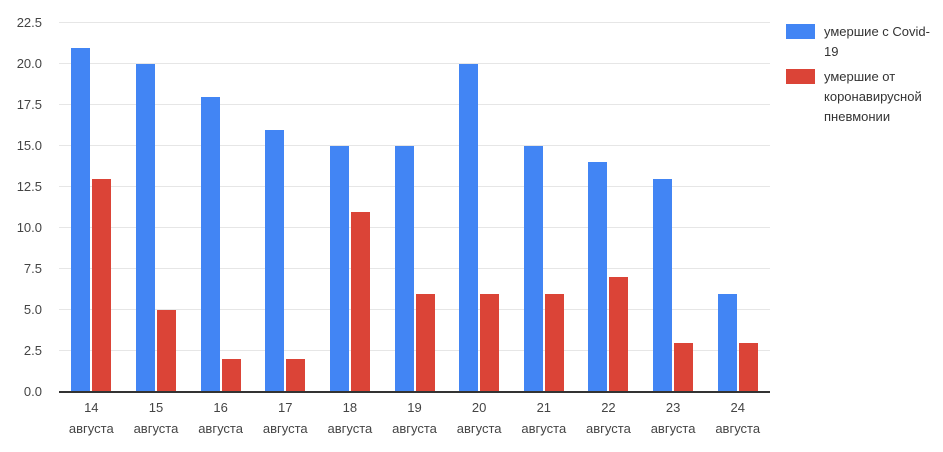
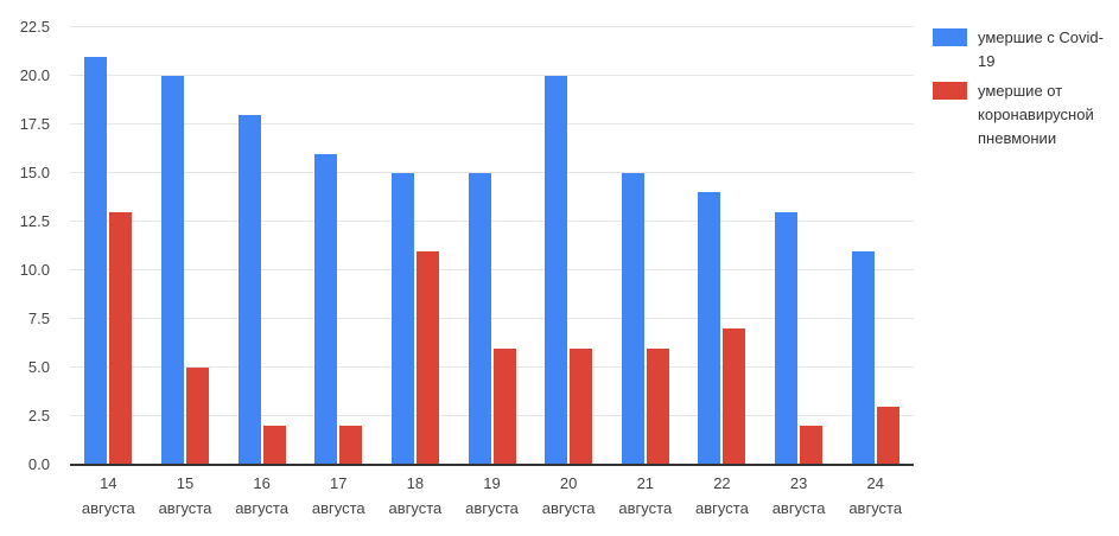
умершие от коронавирусной пневмонии/23 августа: 3 -> 2
умершие с Covid-19/24 августа: 6 -> 11
